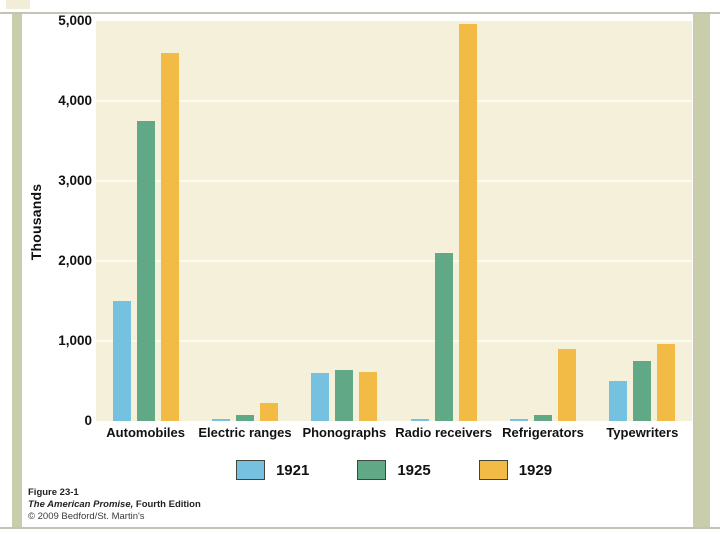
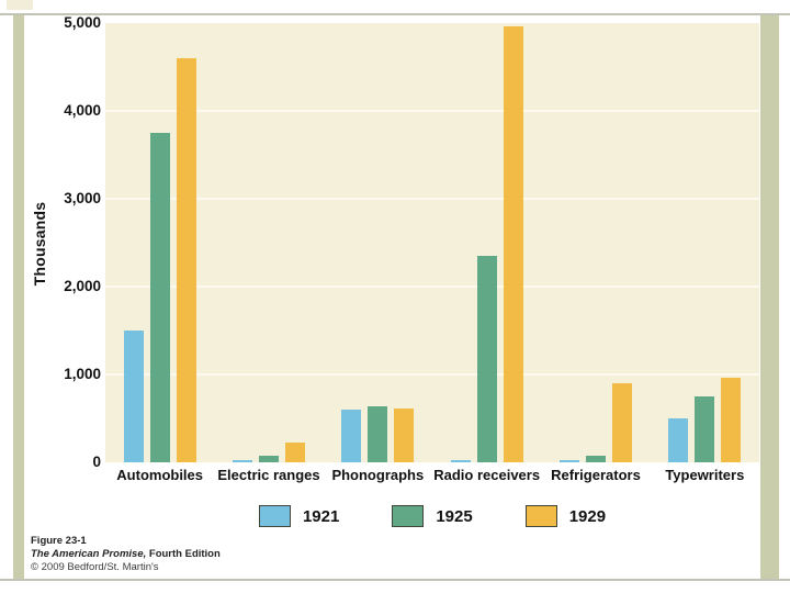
1925/Radio receivers: 2100 -> 2400
